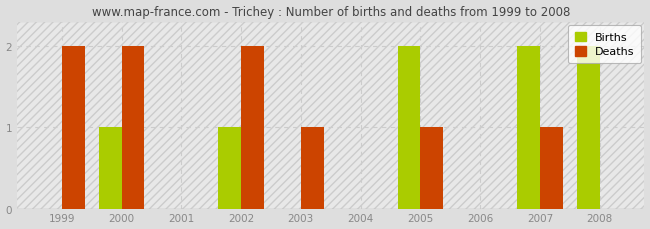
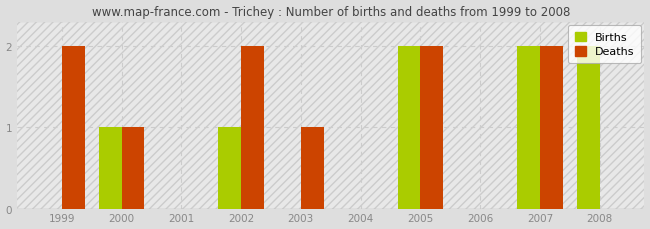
Deaths/2000: 2 -> 1
Deaths/2005: 1 -> 2
Deaths/2007: 1 -> 2
